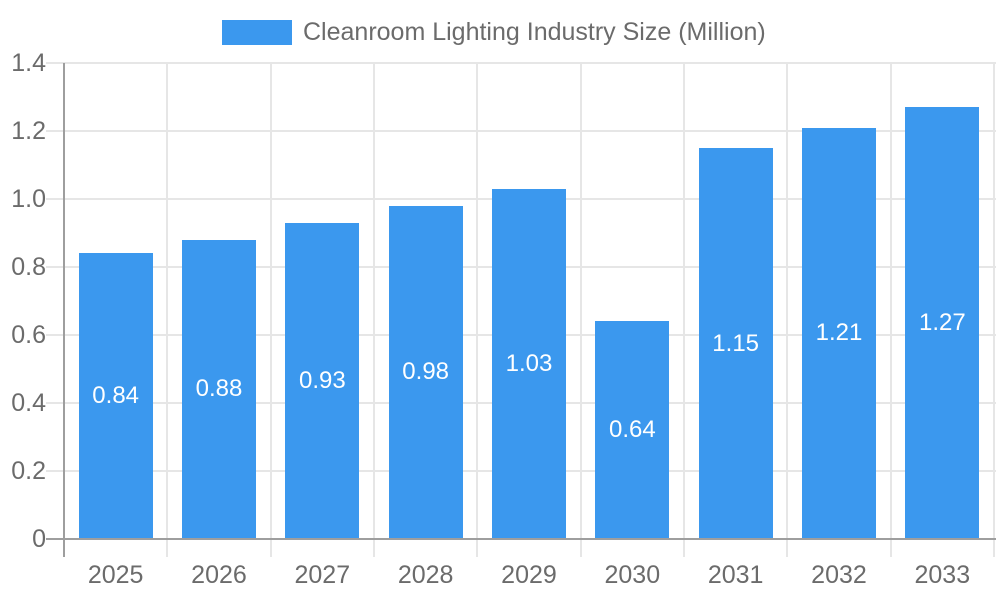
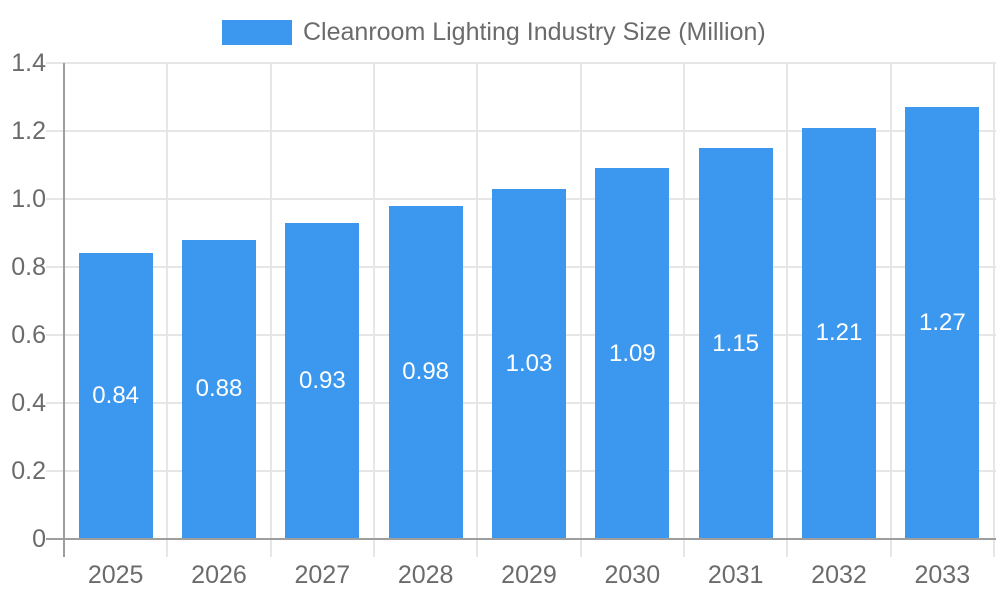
2030: 0.64 -> 1.09
